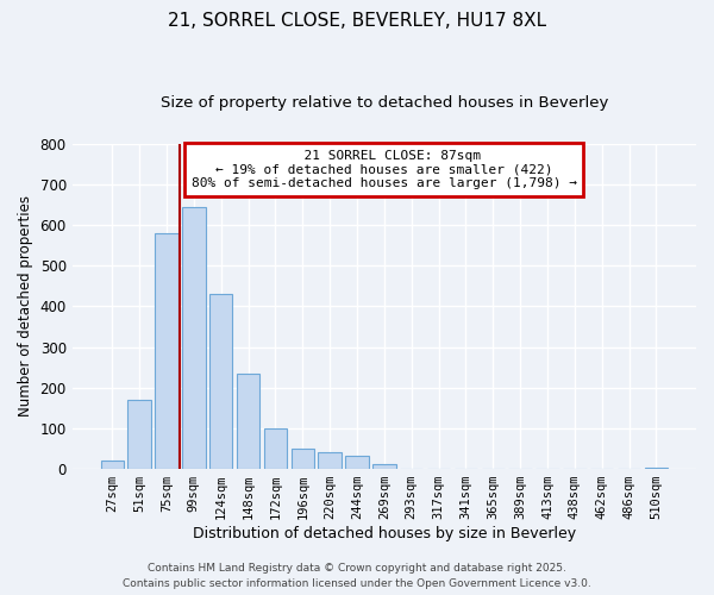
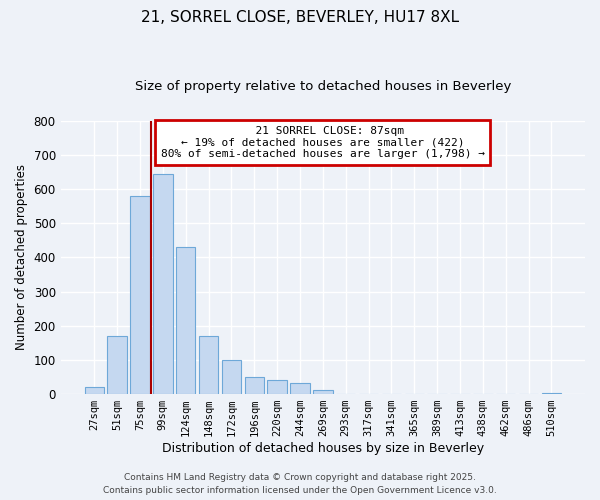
148sqm: 235 -> 170
